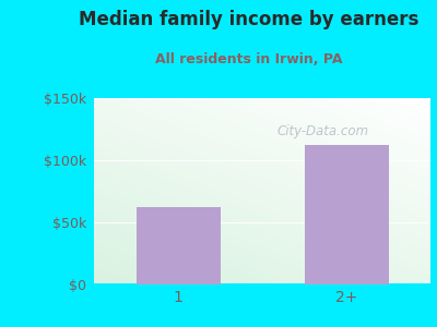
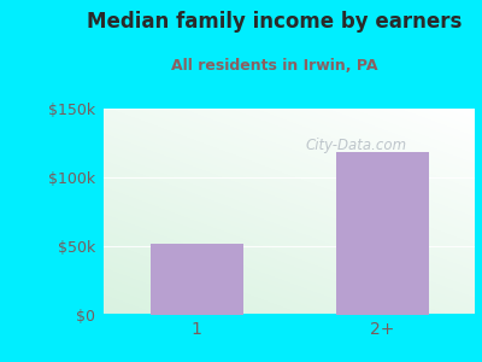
1: $62k -> $52k
2+: $112k -> $118k
